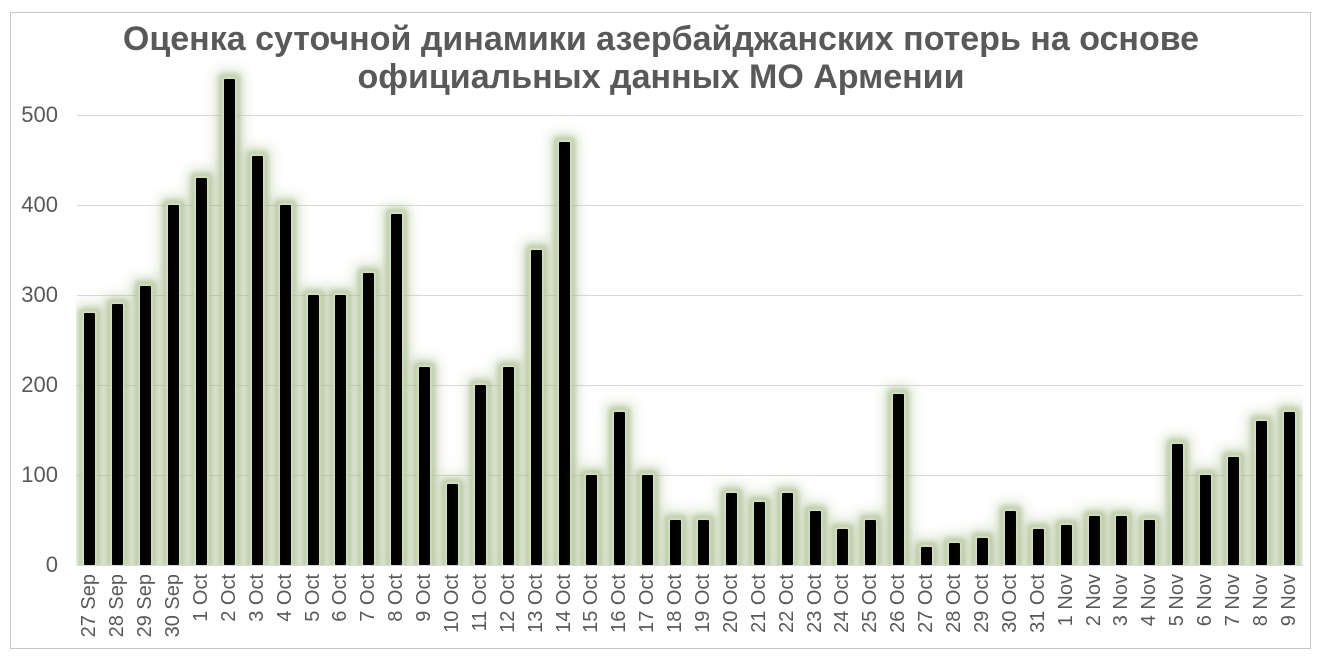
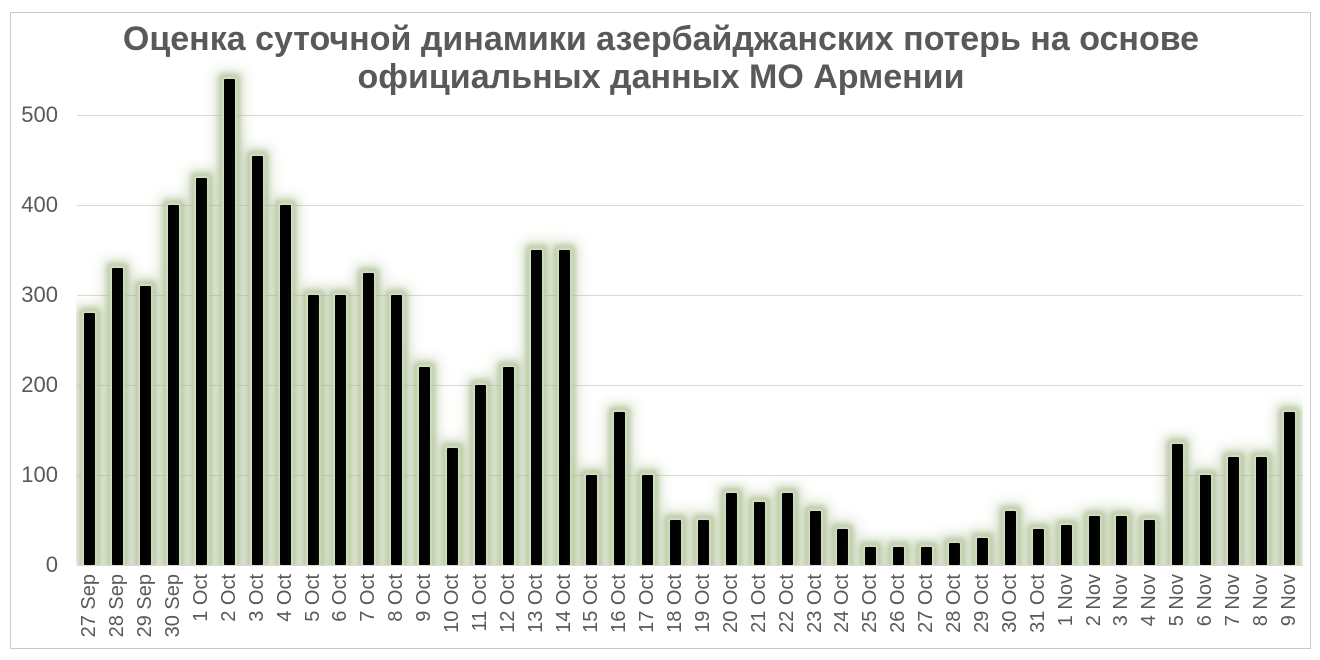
28 Sep: 290 -> 330
8 Oct: 390 -> 300
10 Oct: 90 -> 130
14 Oct: 470 -> 350
25 Oct: 50 -> 20
26 Oct: 190 -> 20
8 Nov: 160 -> 120
